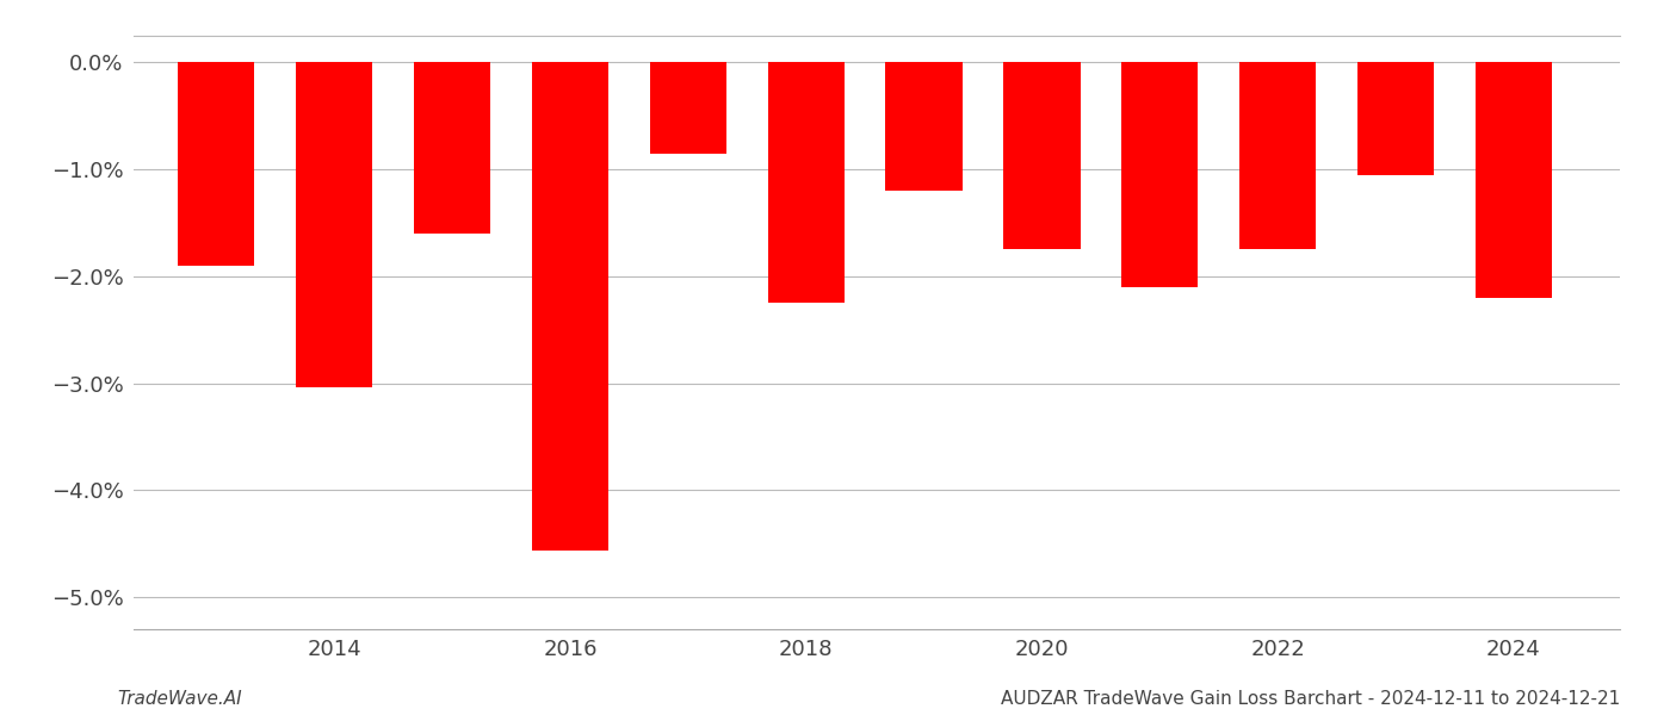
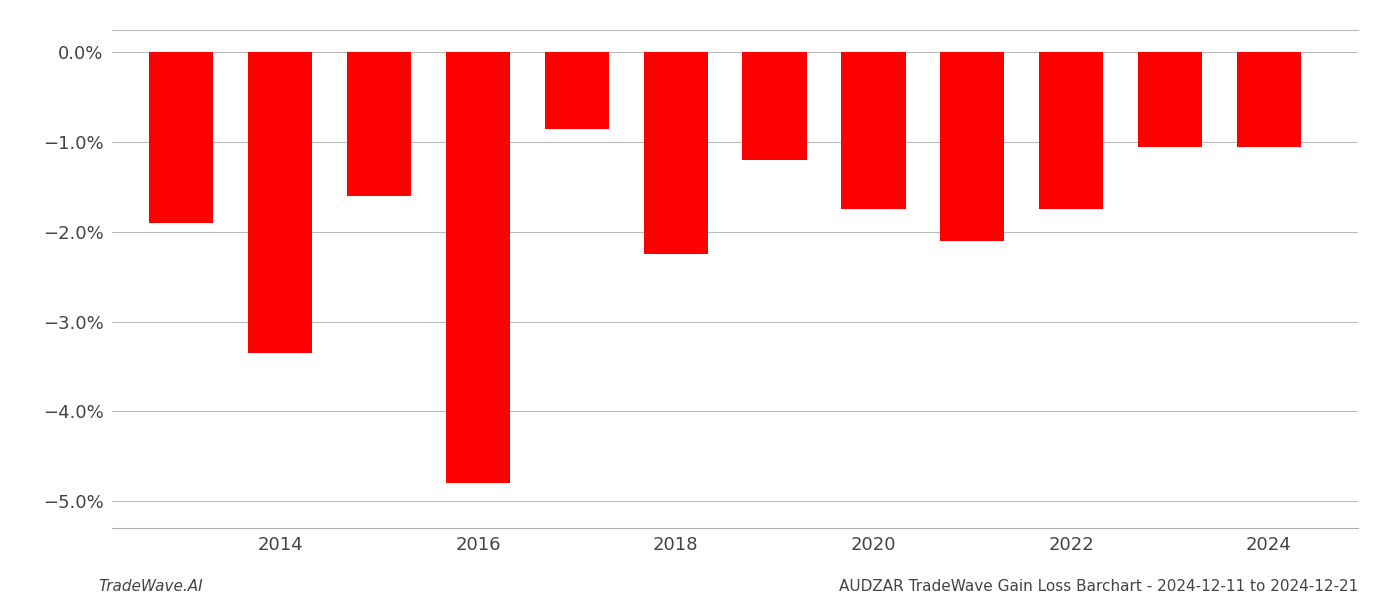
2014: -3.04% -> -3.35%
2016: -4.56% -> -4.80%
2024: -2.20% -> -1.05%
